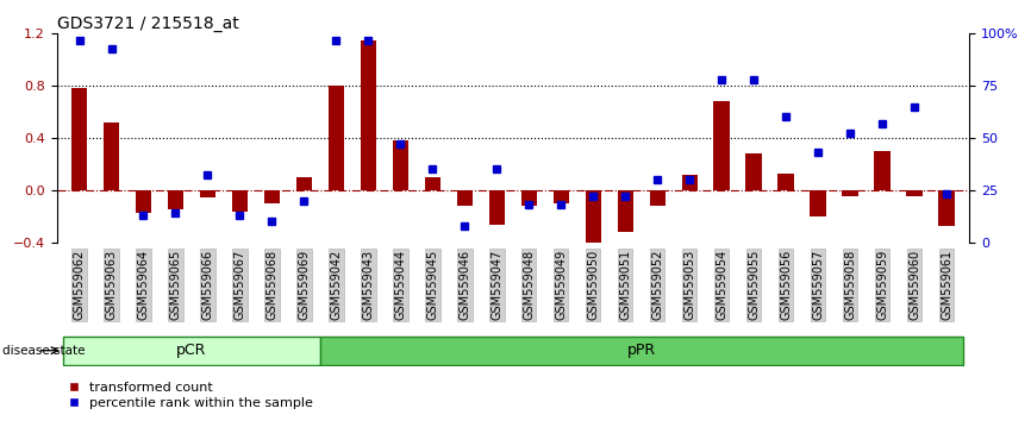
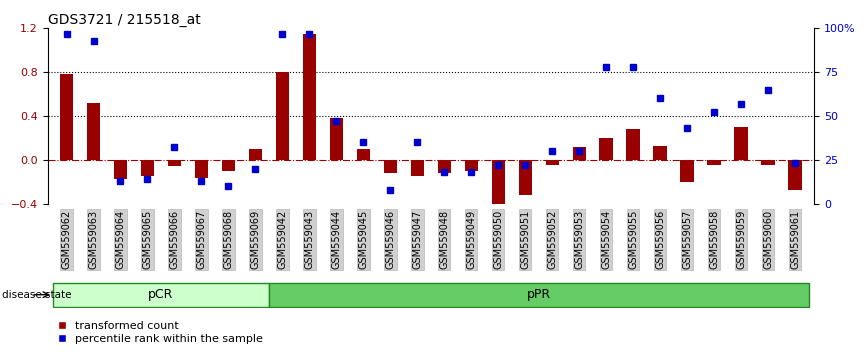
GSM559047: -0.27 -> -0.15
GSM559052: -0.12 -> -0.05
GSM559054: 0.68 -> 0.20
